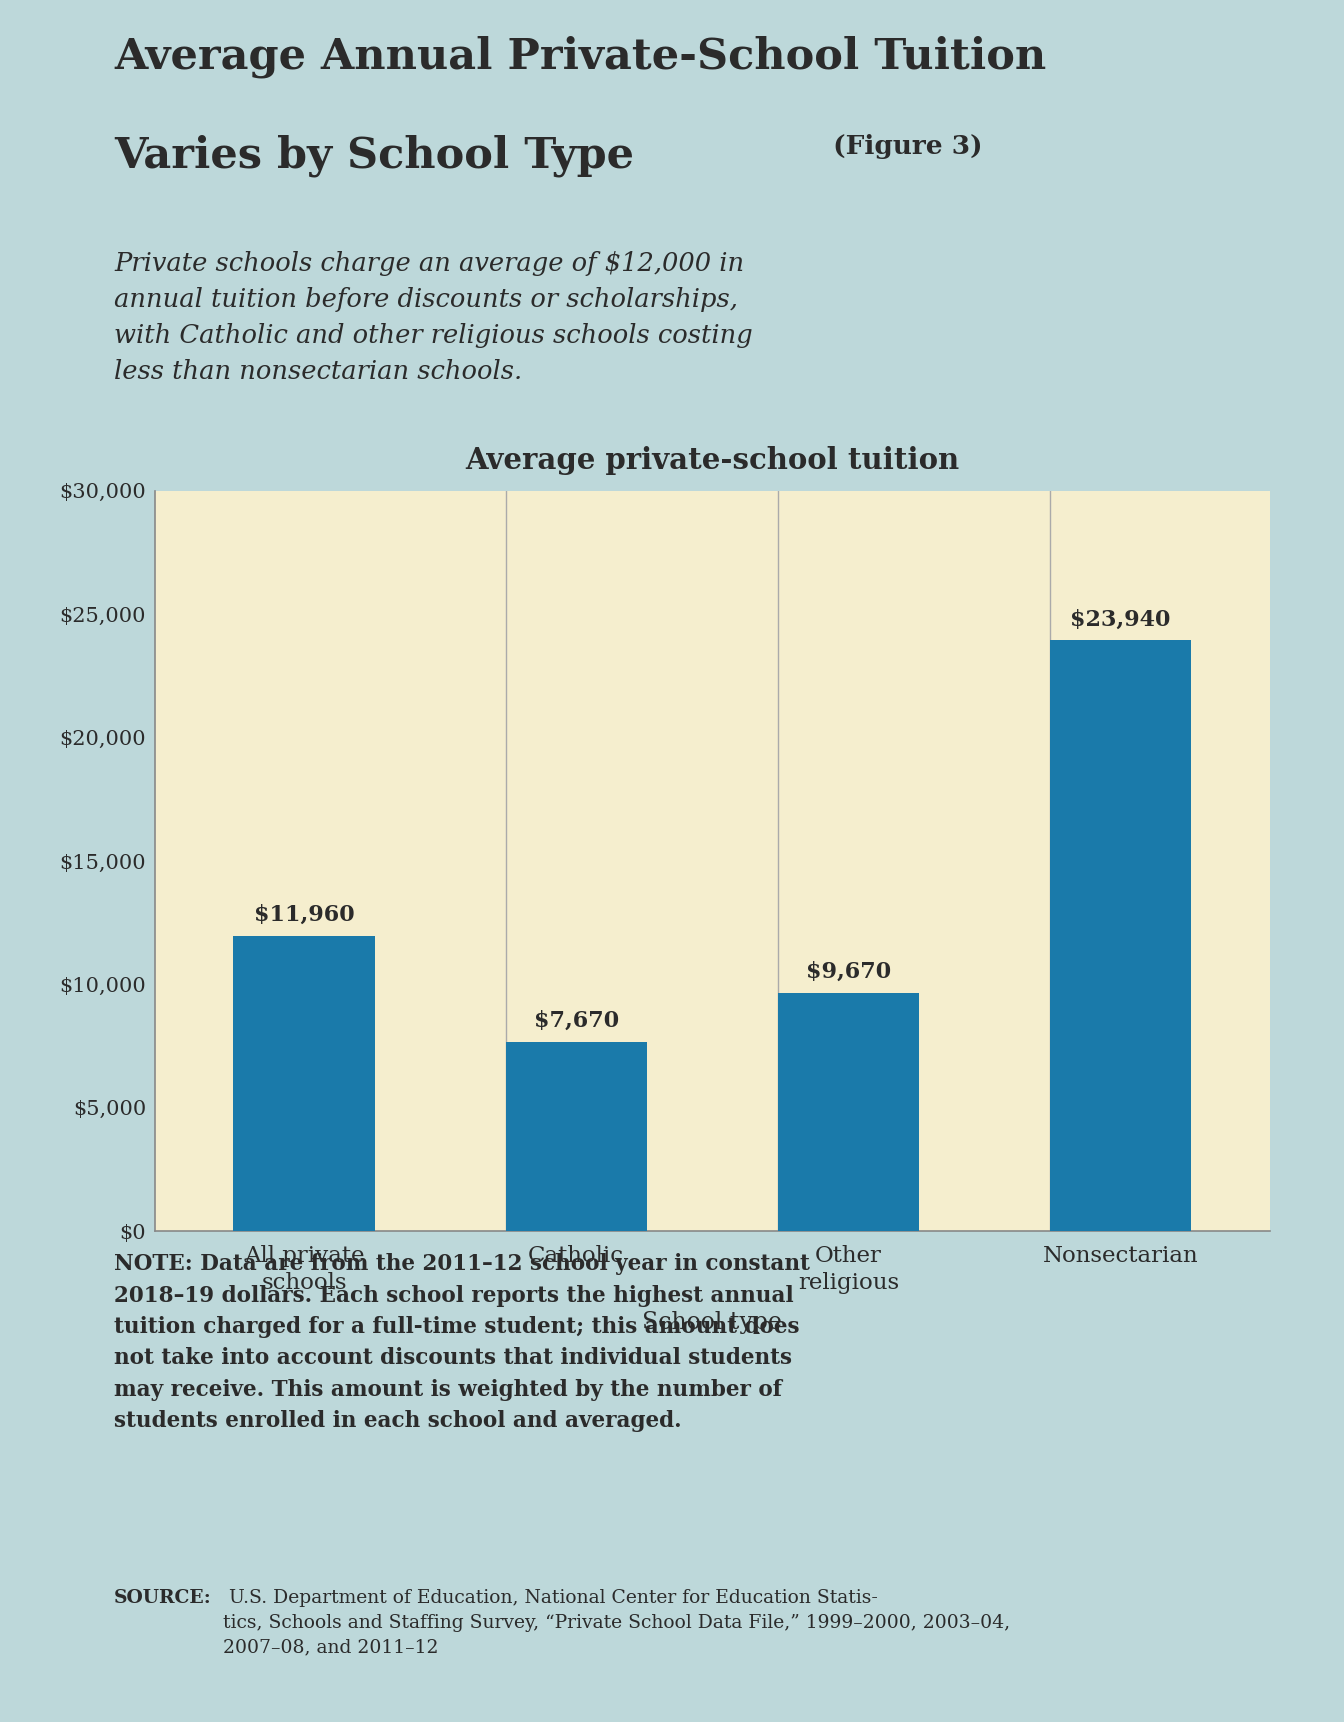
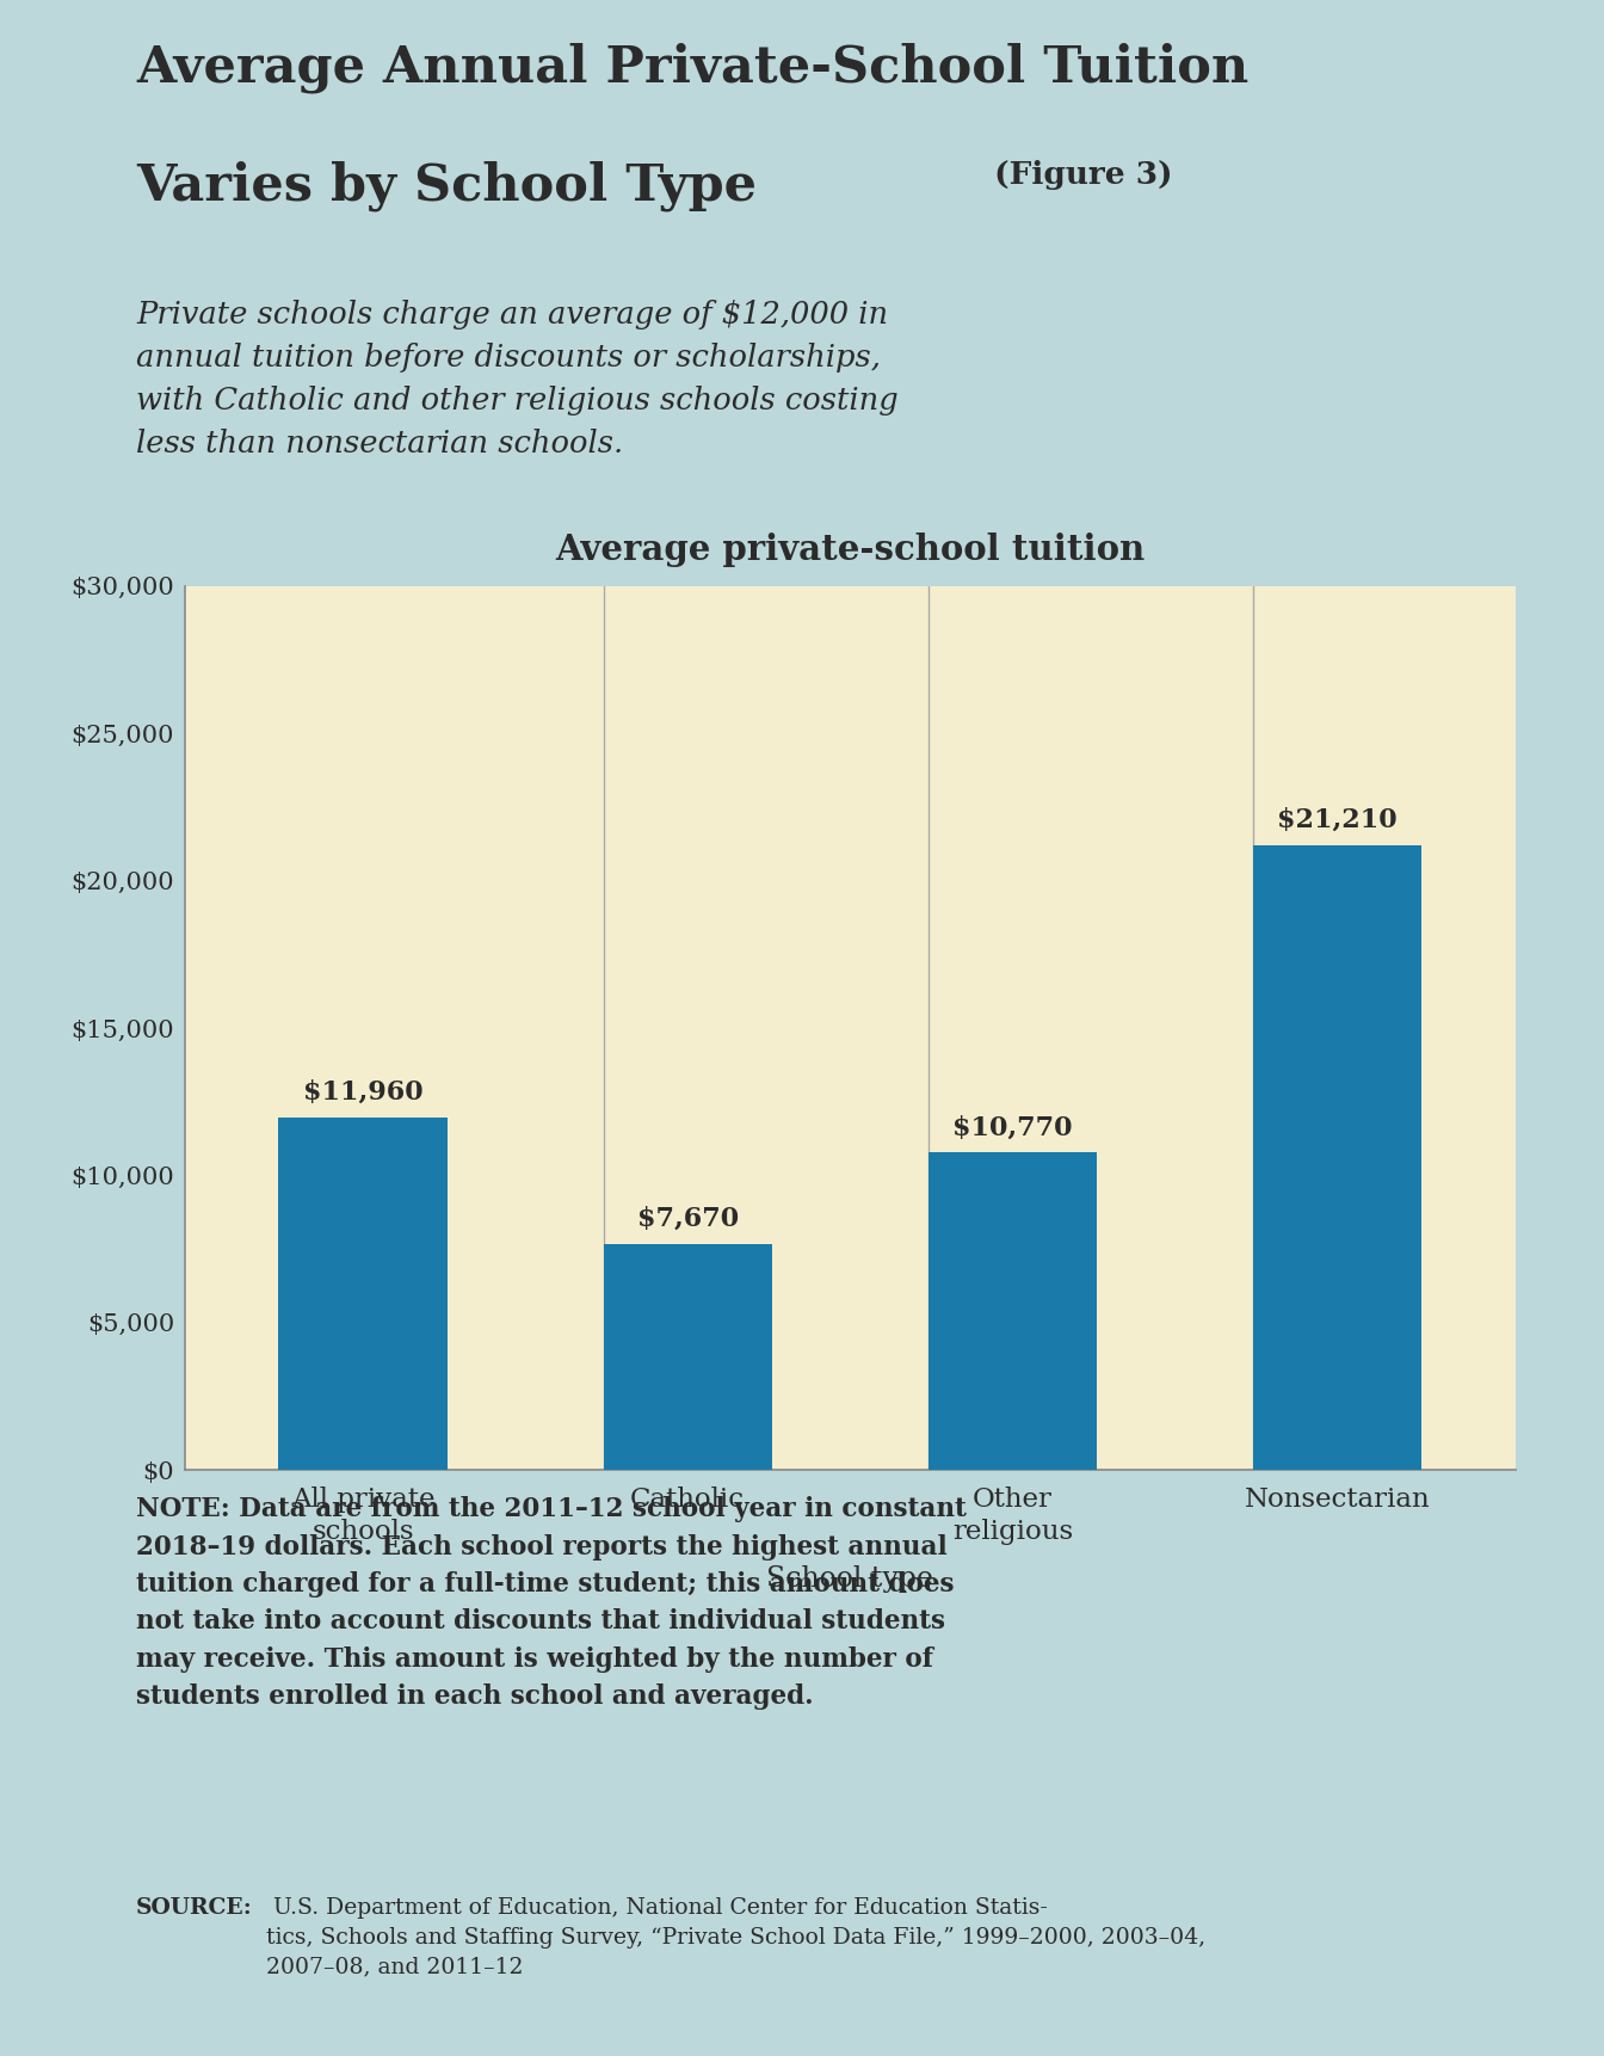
Other religious: $9,670 -> $10,770
Nonsectarian: $23,940 -> $21,210
